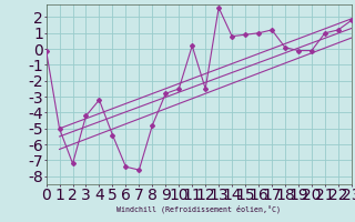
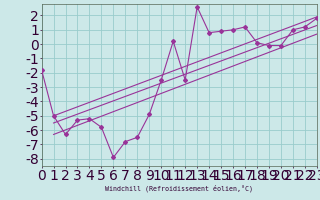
0: -0.1 -> -1.8
2: -7.2 -> -6.3
3: -4.2 -> -5.3
4: -3.2 -> -5.2
5: -5.4 -> -5.8
6: -7.4 -> -7.9
7: -7.6 -> -6.8
8: -4.8 -> -6.5
9: -2.8 -> -4.9
